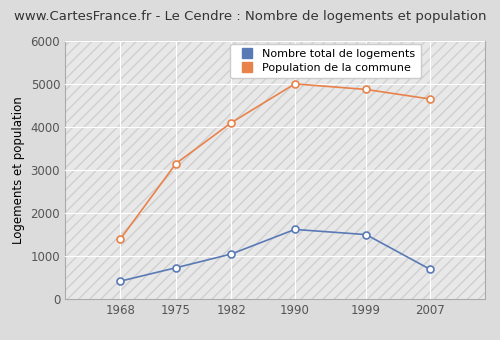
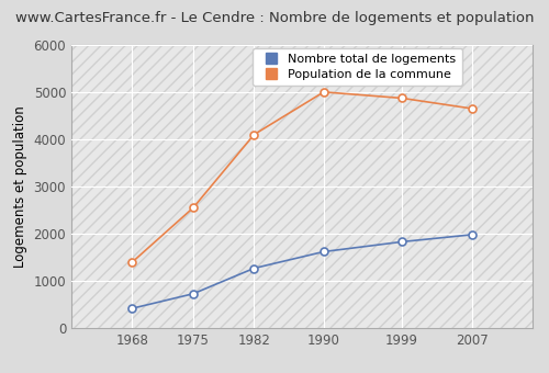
Population de la commune/1975: 3150 -> 2550
Nombre total de logements/1982: 1050 -> 1270
Nombre total de logements/1999: 1500 -> 1830
Nombre total de logements/2007: 700 -> 1980
